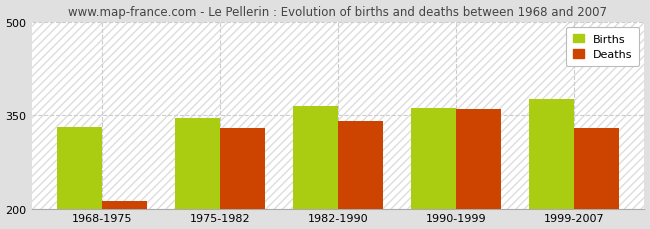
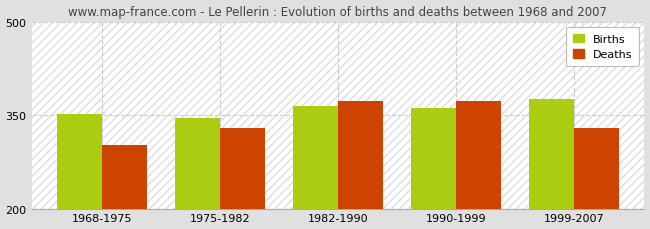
Births/1968-1975: 331 -> 352
Deaths/1968-1975: 212 -> 302
Deaths/1982-1990: 340 -> 372
Deaths/1990-1999: 360 -> 372
